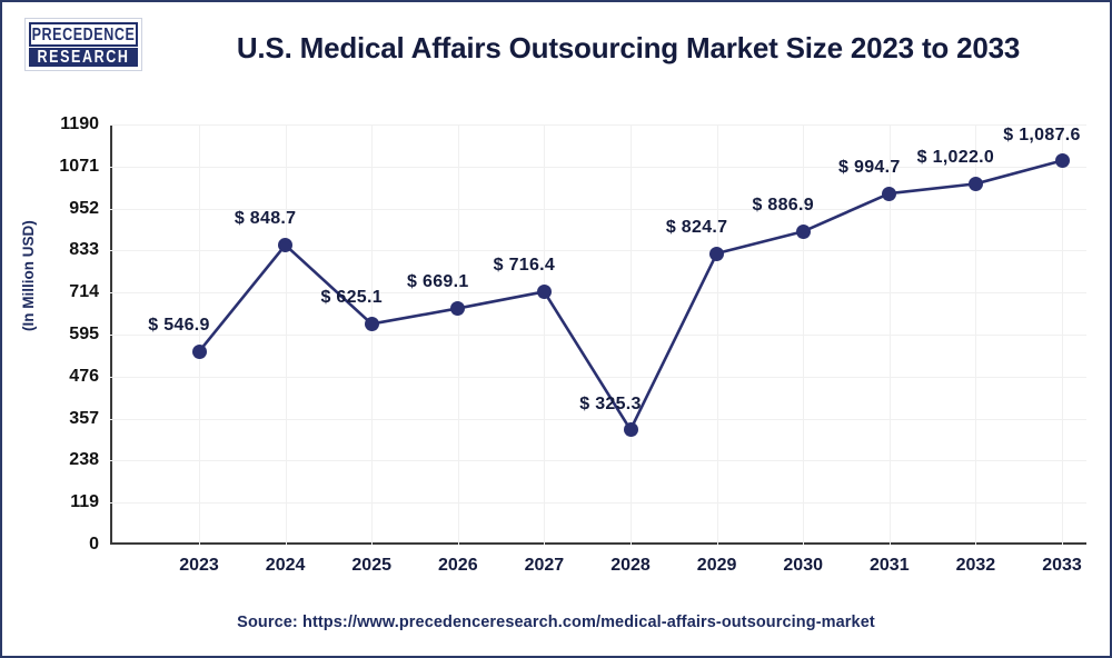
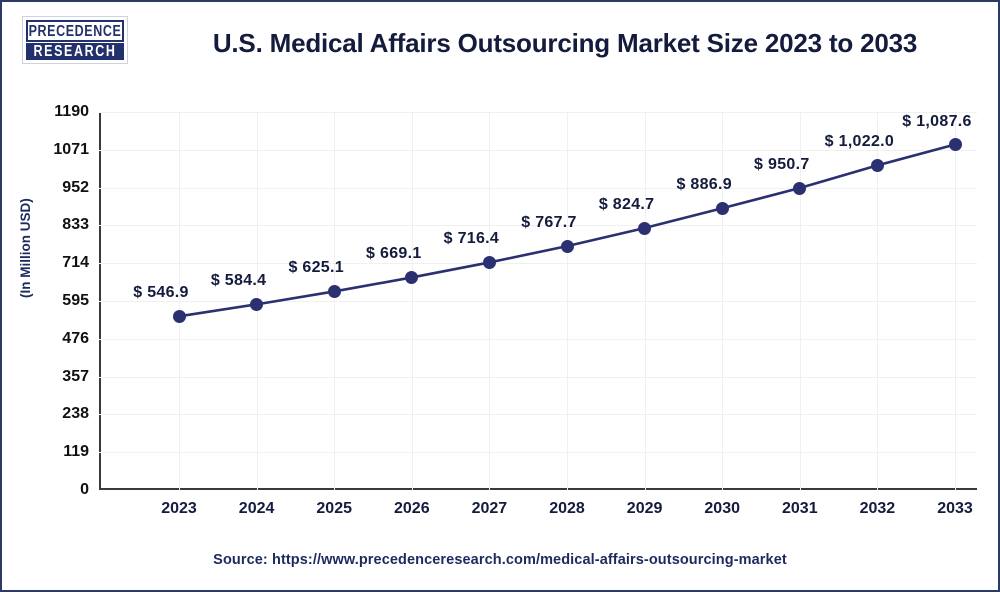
2024: 848.7 -> 584.4
2028: 325.3 -> 767.7
2031: 994.7 -> 950.7
